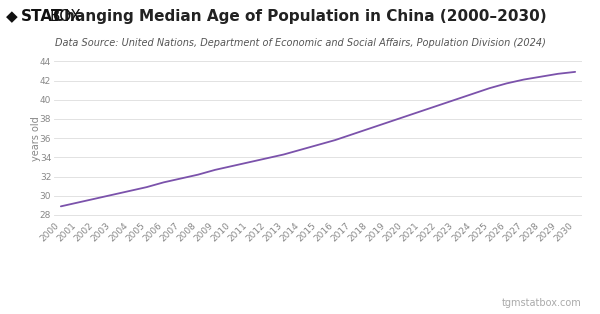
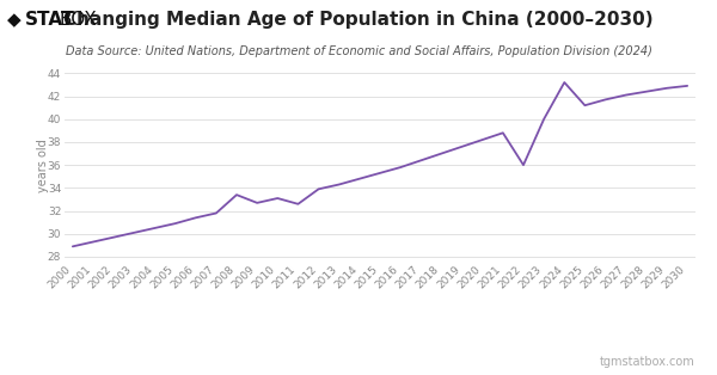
2008: 32.2 -> 33.4
2011: 33.5 -> 32.6
2022: 39.4 -> 36.0
2024: 40.6 -> 43.2
